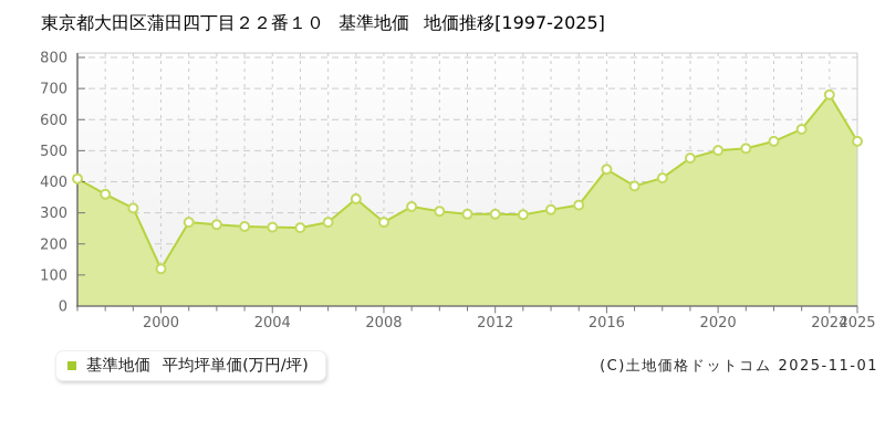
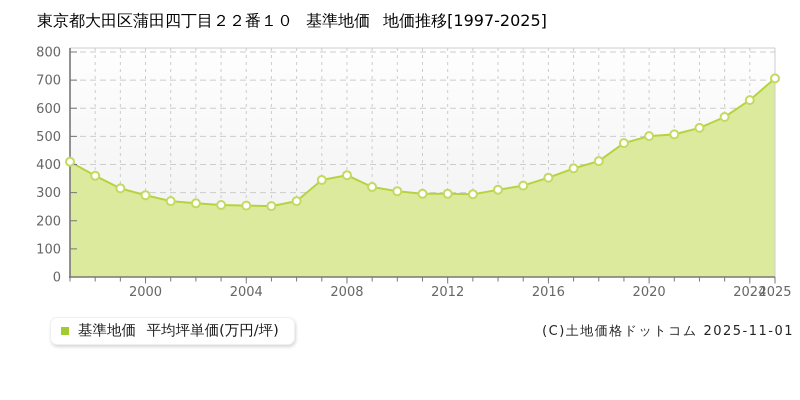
2000: 120 -> 290
2008: 270 -> 360
2016: 440 -> 350
2024: 680 -> 630
2025: 530 -> 710
